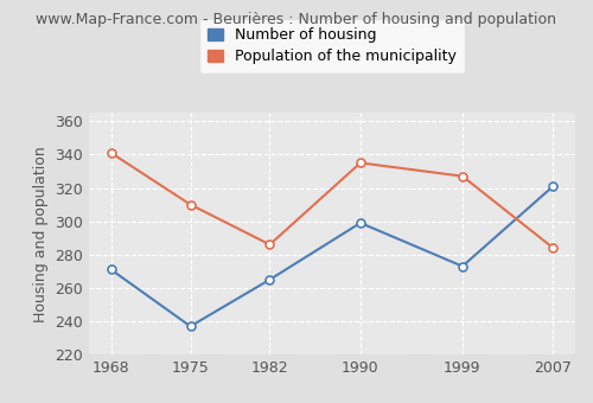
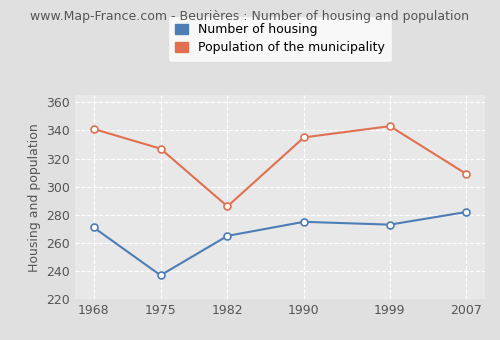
Population of the municipality/1975: 310 -> 327
Number of housing/1990: 299 -> 275
Population of the municipality/1999: 327 -> 343
Number of housing/2007: 321 -> 282
Population of the municipality/2007: 284 -> 309
